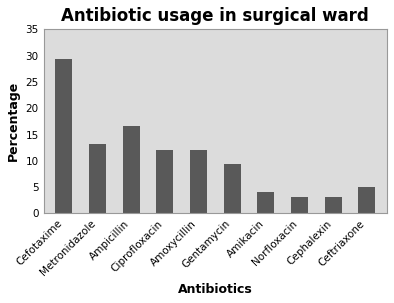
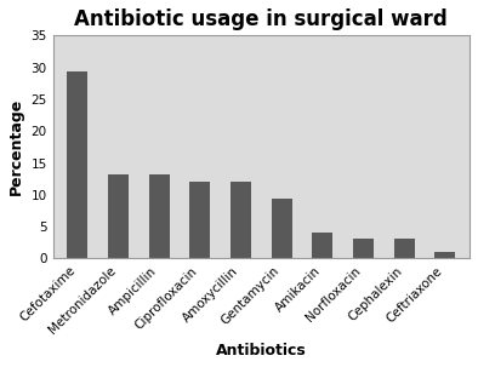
Ampicillin: 16.6 -> 13.2
Ceftriaxone: 5.0 -> 1.1
